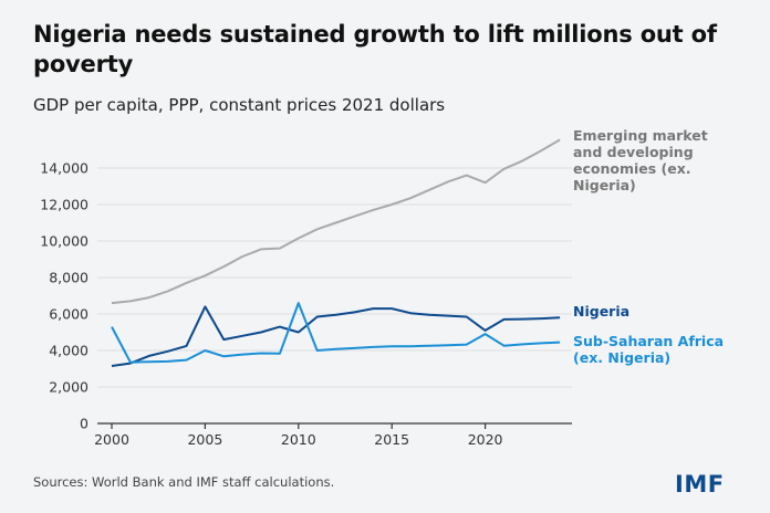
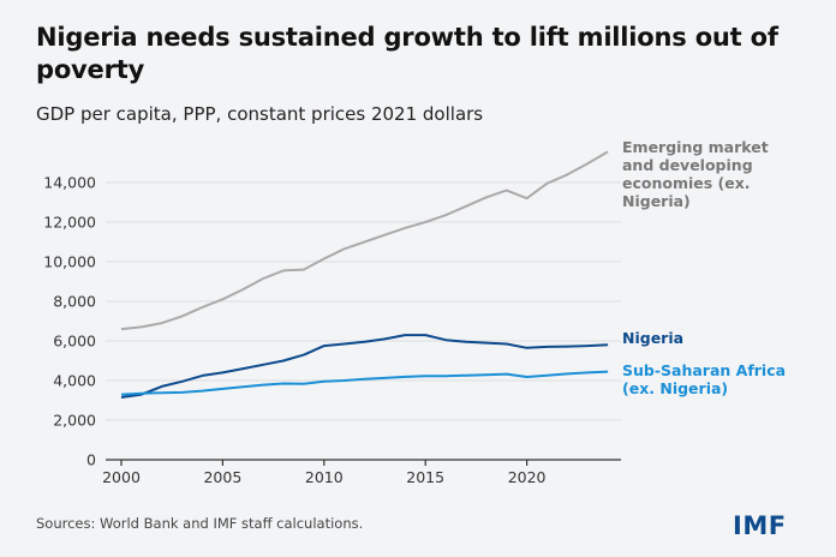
Sub-Saharan Africa (ex. Nigeria)/2000: 5300 -> 3300
Nigeria/2005: 6400 -> 4400
Sub-Saharan Africa (ex. Nigeria)/2005: 4000 -> 3600
Nigeria/2010: 5000 -> 5800
Sub-Saharan Africa (ex. Nigeria)/2010: 6600 -> 4000
Nigeria/2020: 5100 -> 5600
Sub-Saharan Africa (ex. Nigeria)/2020: 4900 -> 4200
